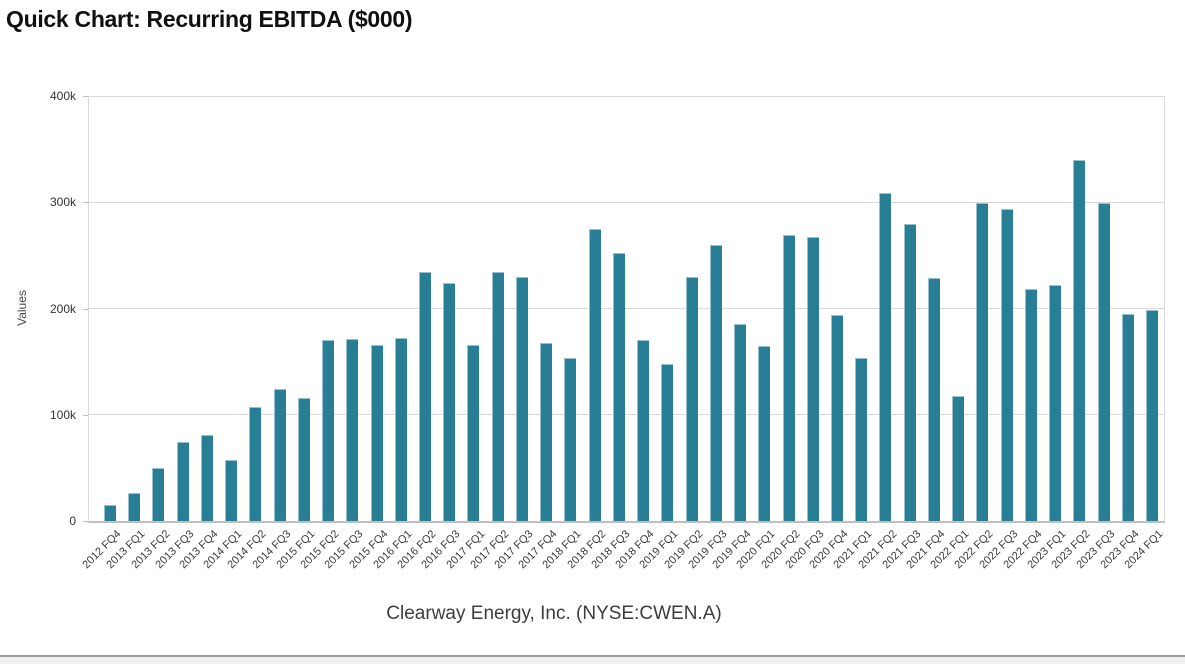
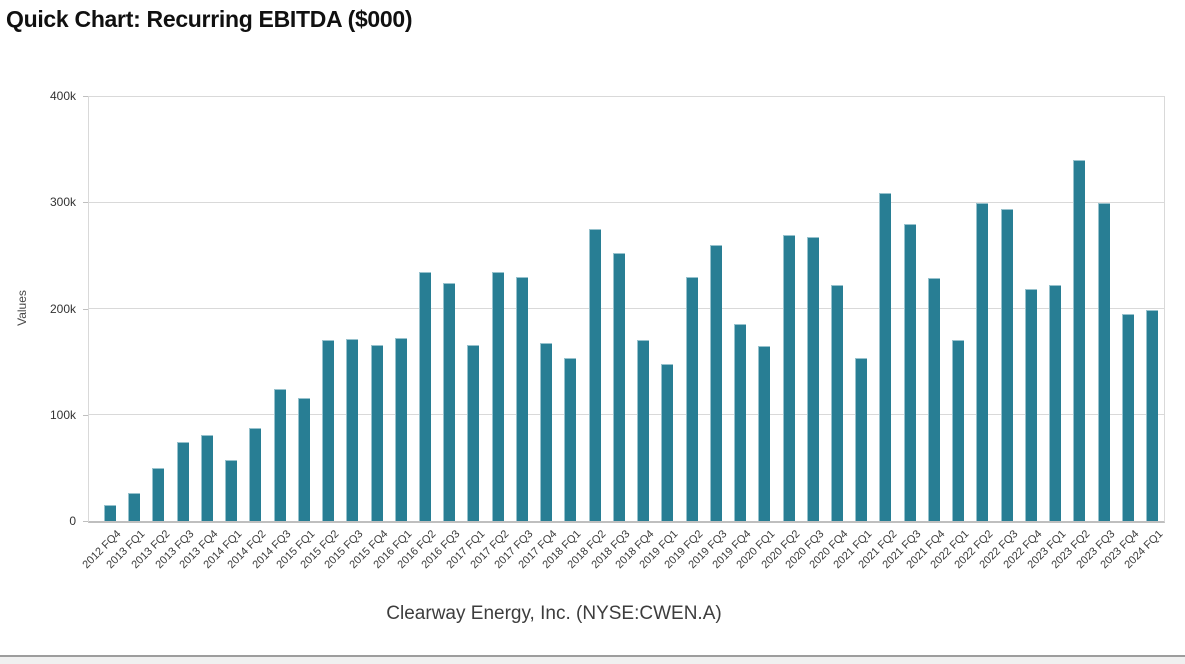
2014 FQ2: 107k -> 88k
2020 FQ4: 194k -> 222k
2022 FQ1: 118k -> 170k
